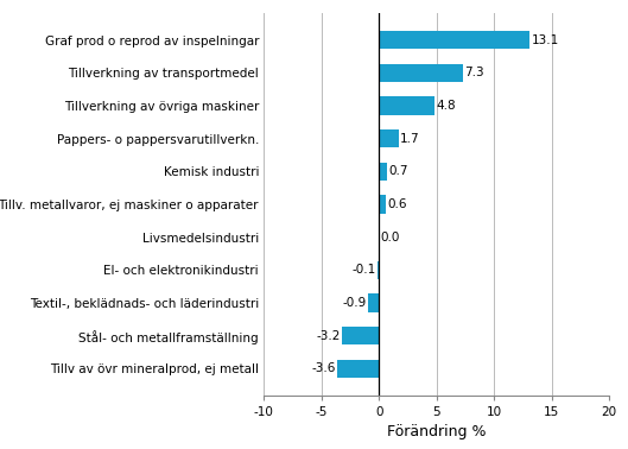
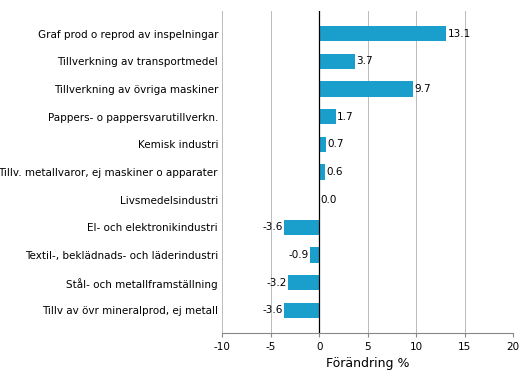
Tillverkning av transportmedel: 7.3 -> 3.7
Tillverkning av övriga maskiner: 4.8 -> 9.7
El- och elektronikindustri: -0.1 -> -3.6
